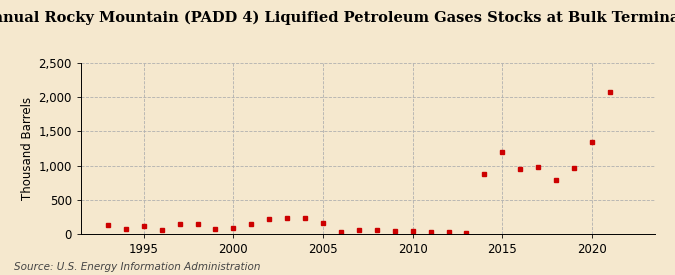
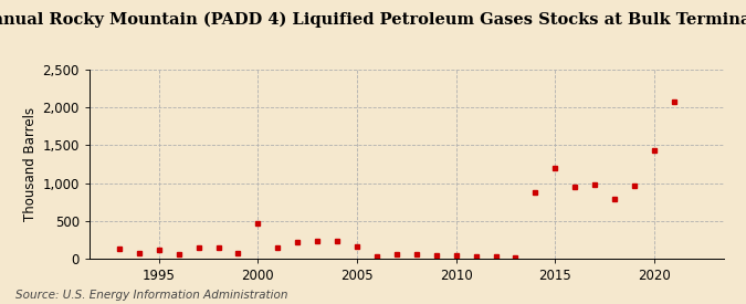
2000: 80 -> 460
2020: 1,350 -> 1,440
